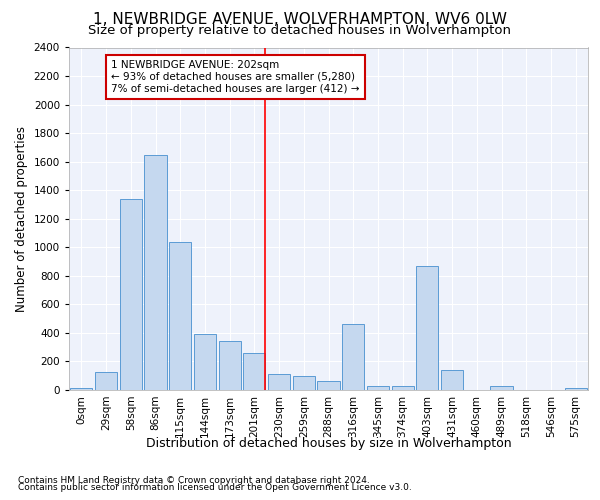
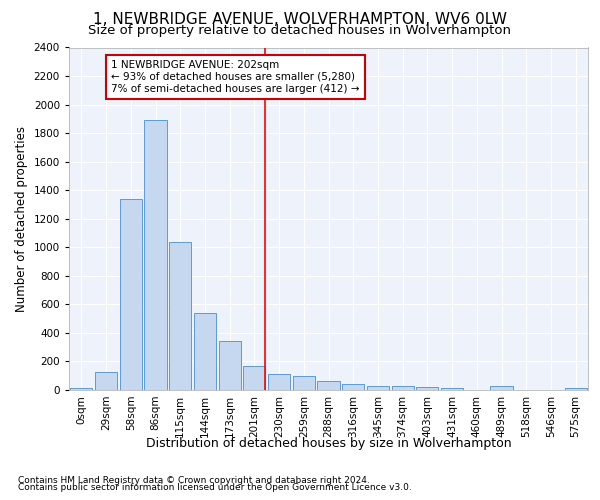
86sqm: 1650 -> 1890
144sqm: 390 -> 540
201sqm: 260 -> 170
316sqm: 460 -> 40
403sqm: 870 -> 20
431sqm: 140 -> 20
